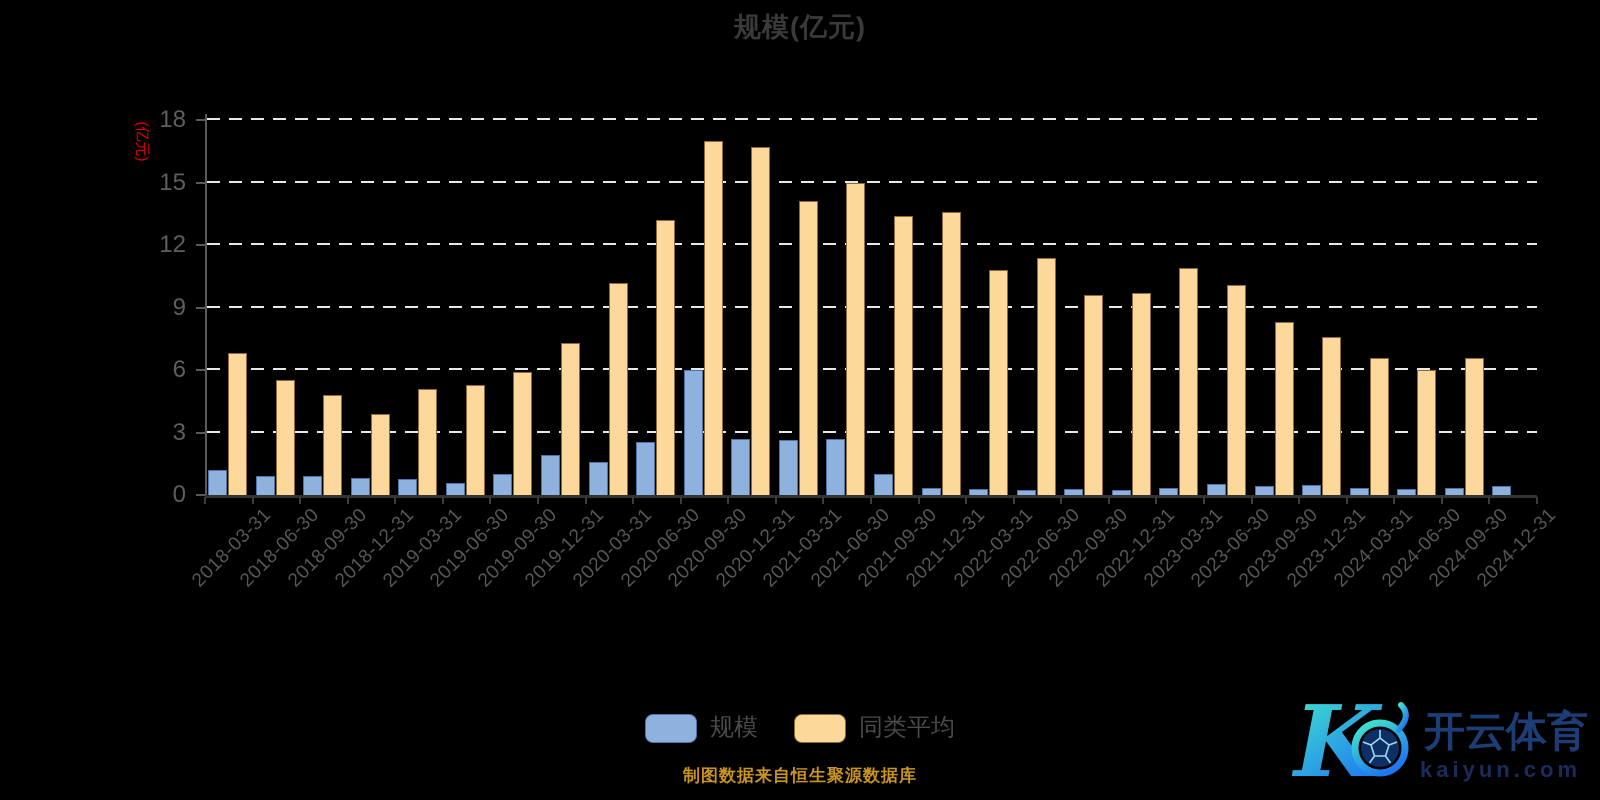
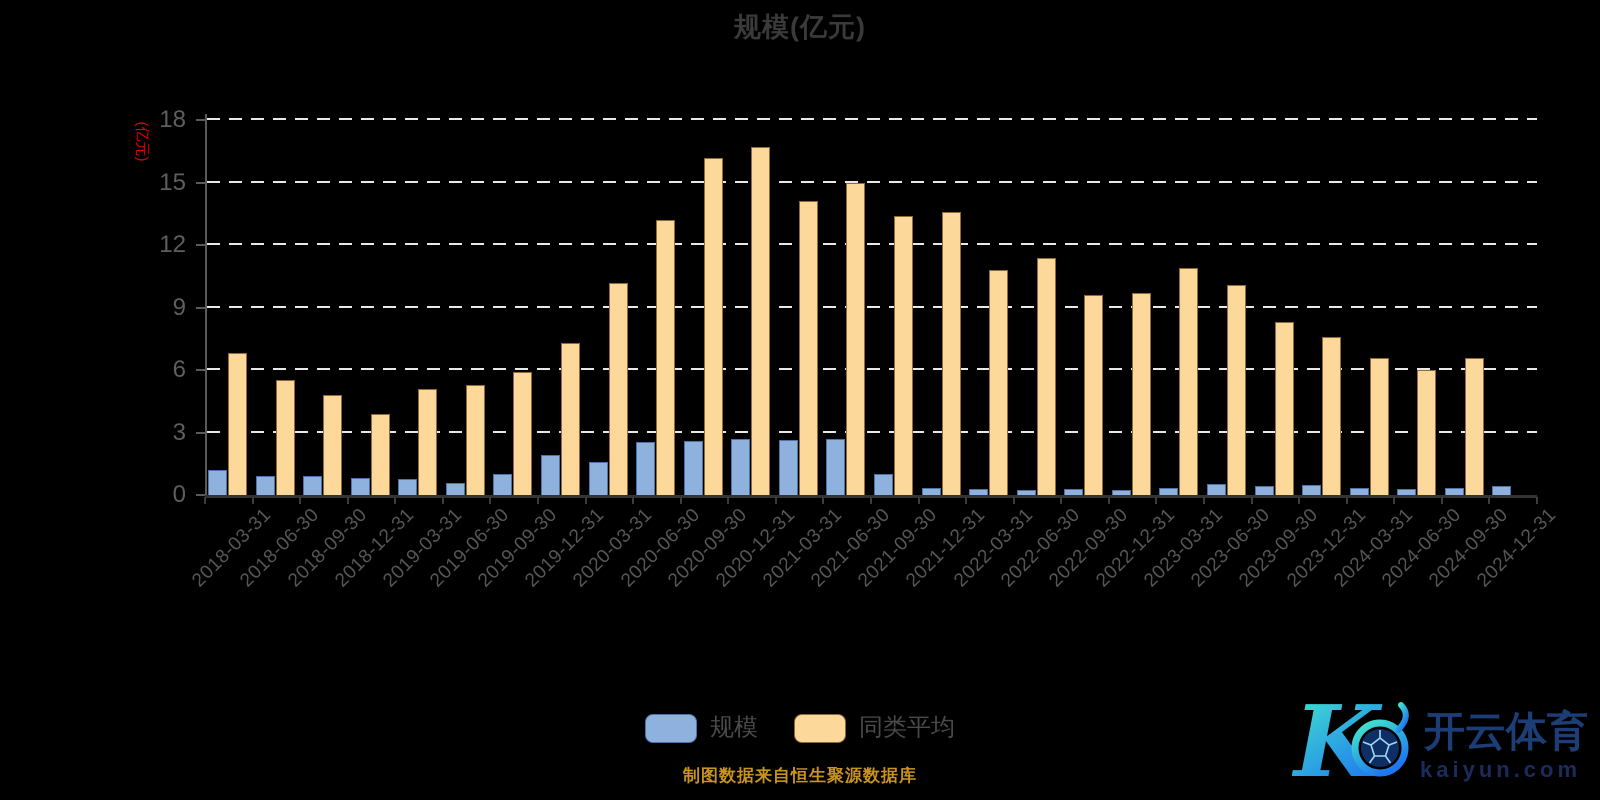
规模/2020-09-30: 6.0 -> 2.6
同类平均/2020-09-30: 17.0 -> 16.2
